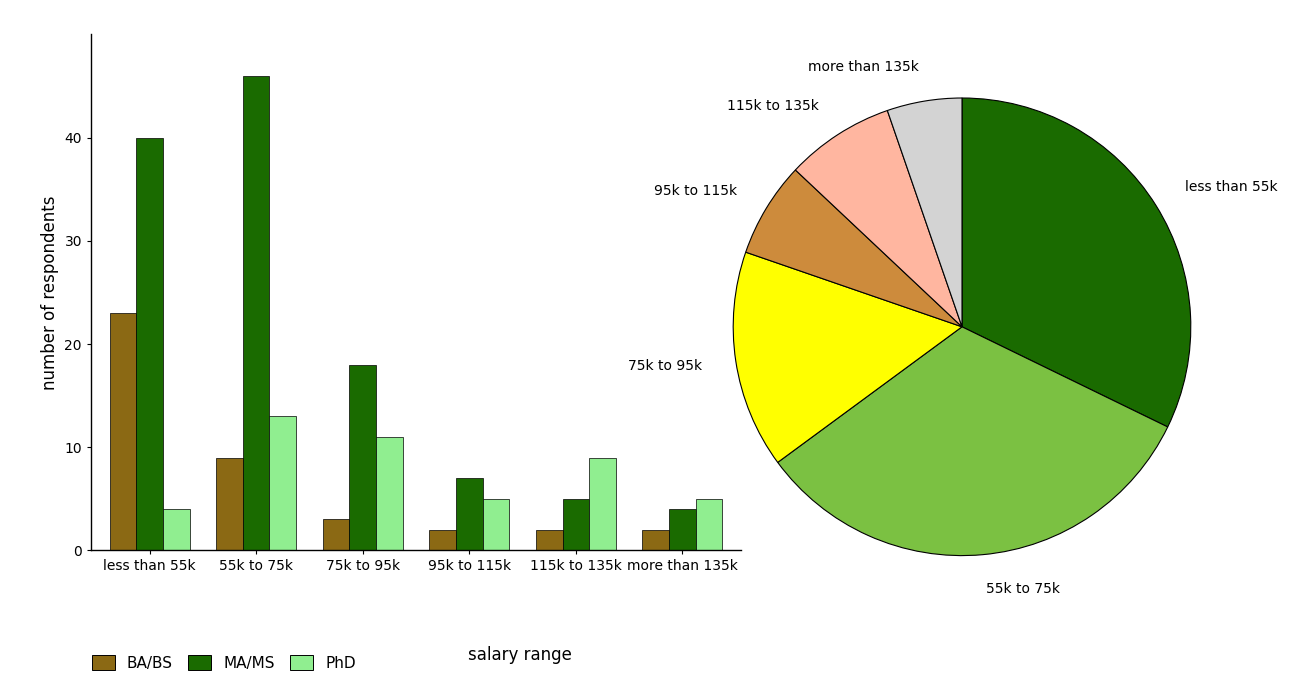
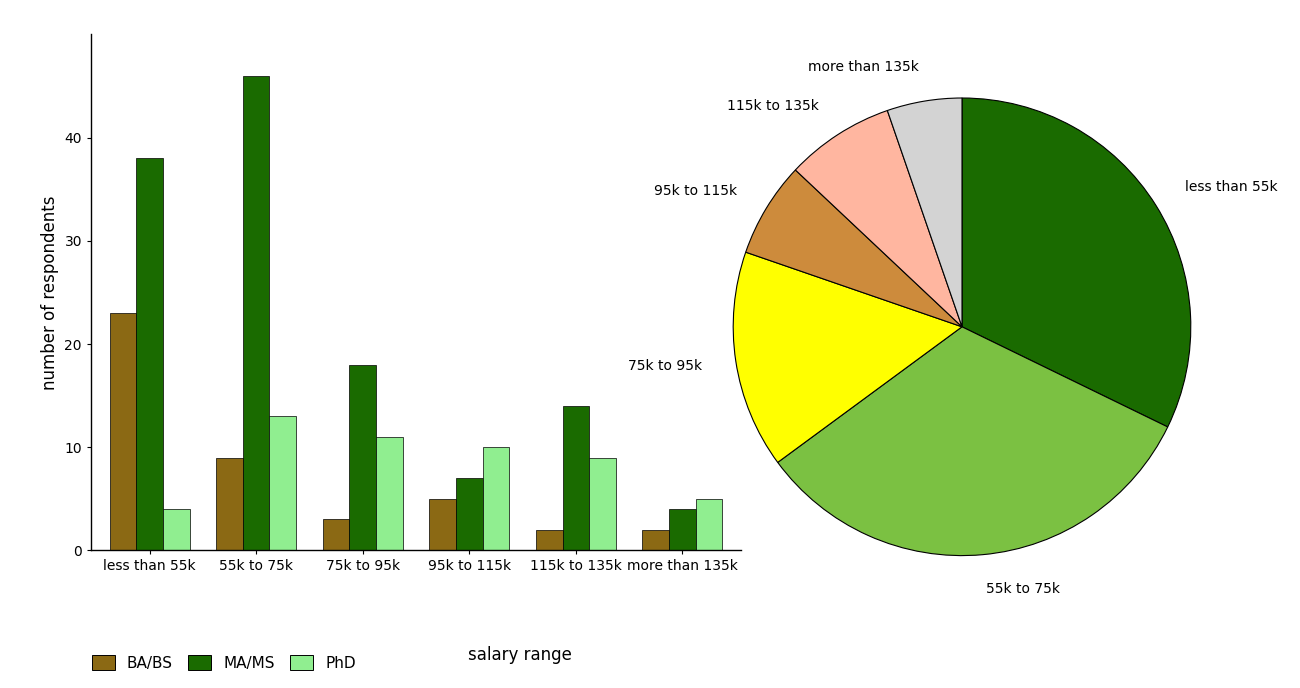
MA/MS/less than 55k: 40 -> 38
BA/BS/95k to 115k: 2 -> 5
PhD/95k to 115k: 5 -> 10
MA/MS/115k to 135k: 5 -> 14
